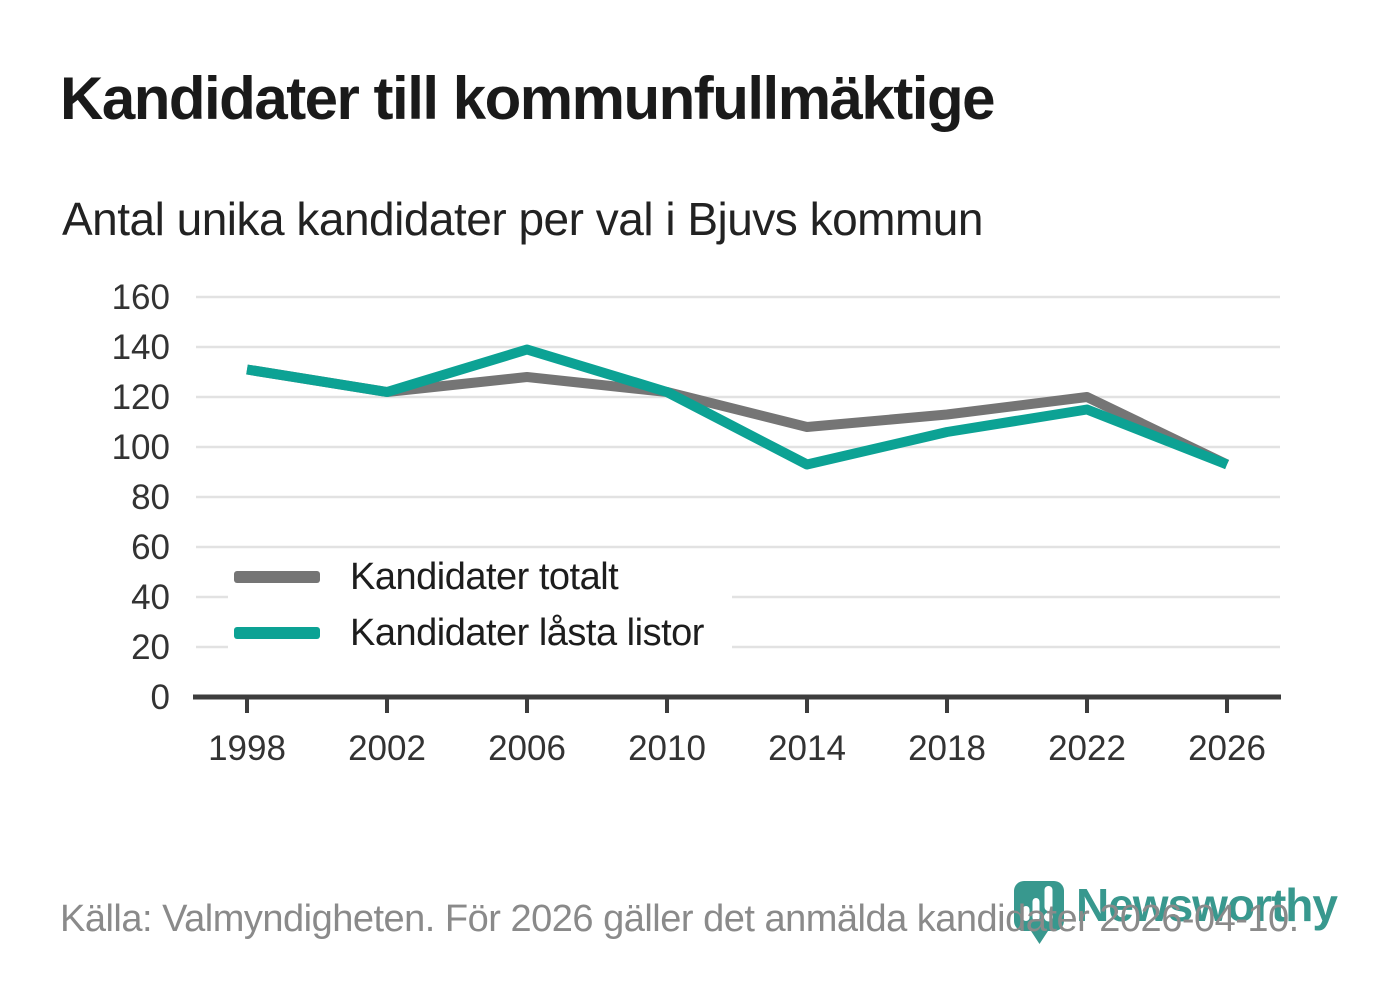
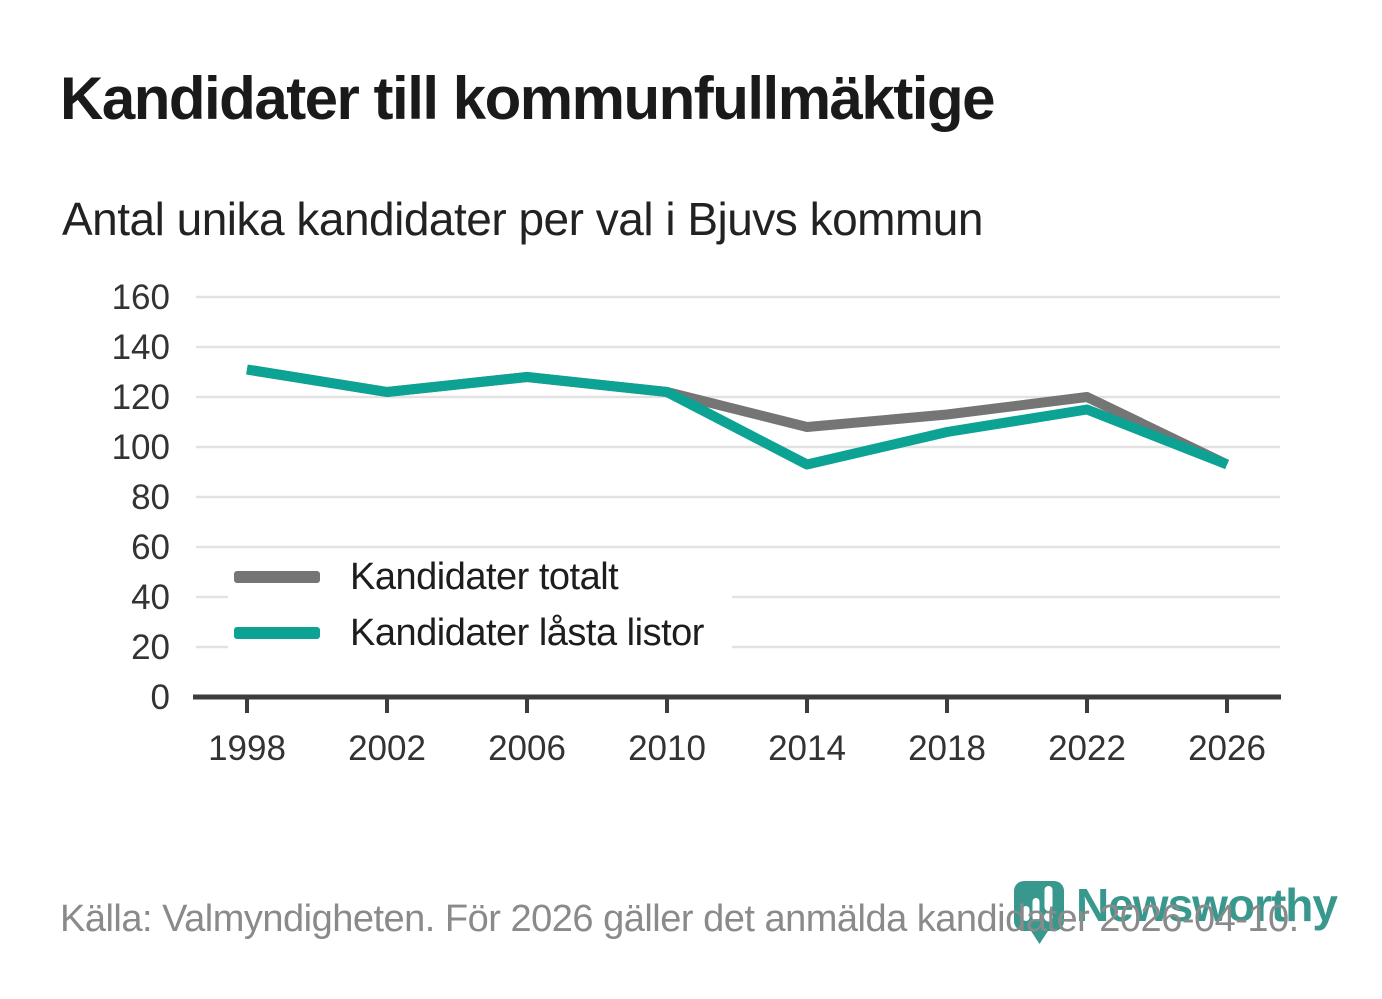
Kandidater låsta listor/2006: 139 -> 128
